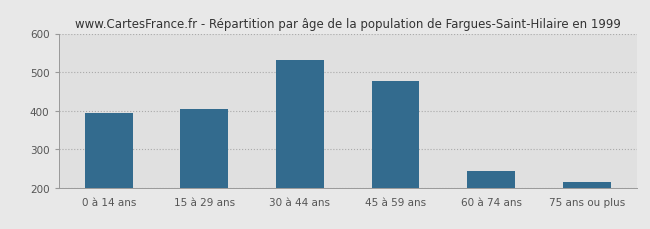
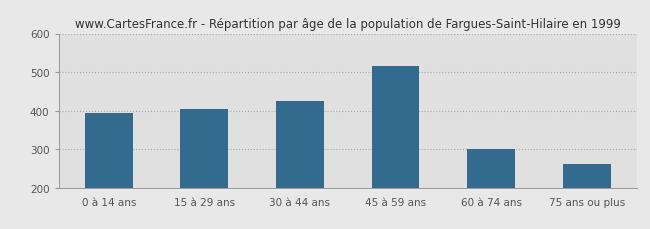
30 à 44 ans: 532 -> 425
45 à 59 ans: 477 -> 515
60 à 74 ans: 242 -> 300
75 ans ou plus: 214 -> 260
